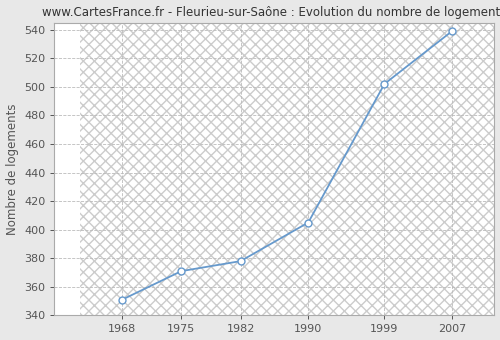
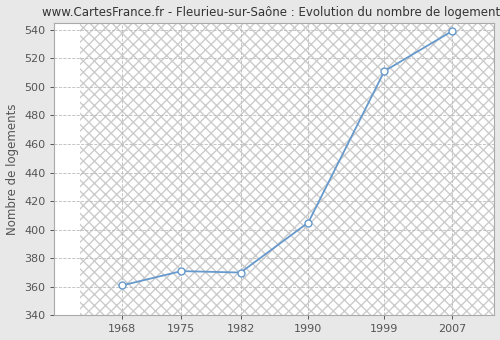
1968: 351 -> 361
1982: 378 -> 370
1999: 502 -> 511
